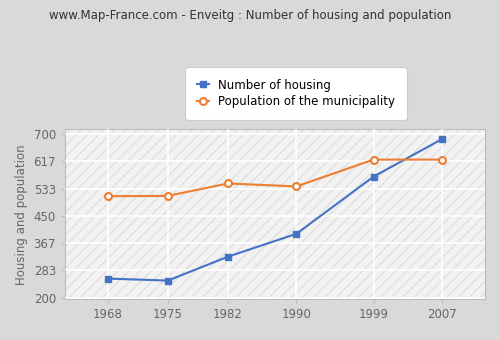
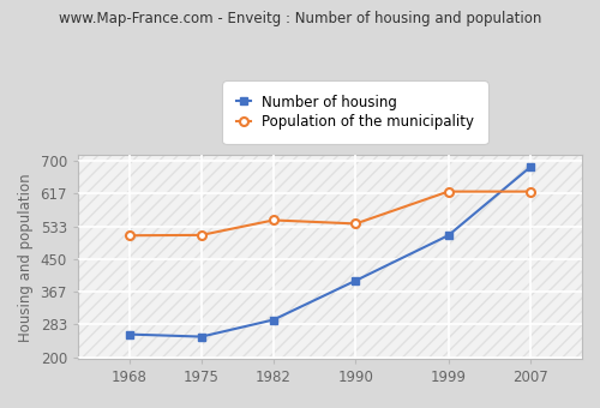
Number of housing/1982: 325 -> 295
Number of housing/1999: 570 -> 510
